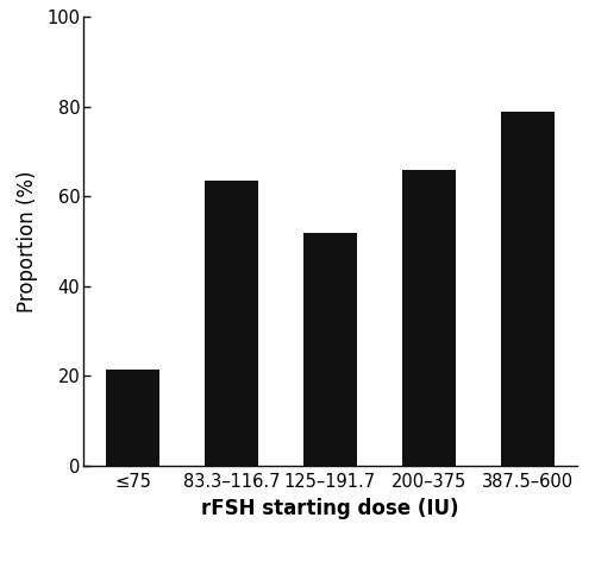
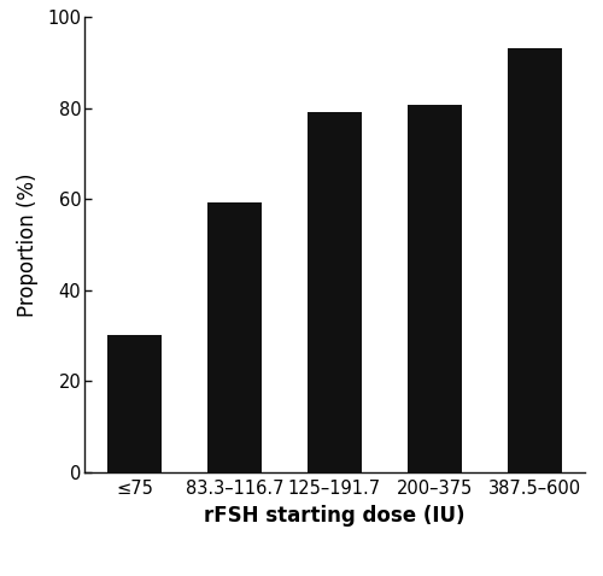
≤75: 21.5 -> 30.3
83.3–116.7: 63.5 -> 59.2
125–191.7: 52.0 -> 79.1
200–375: 66.0 -> 80.7
387.5–600: 79.0 -> 93.3
